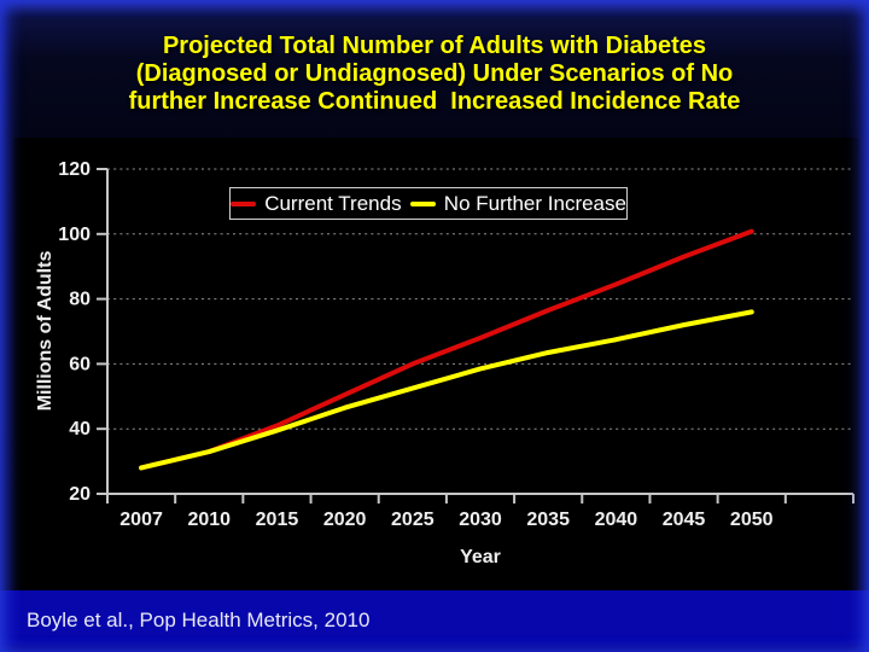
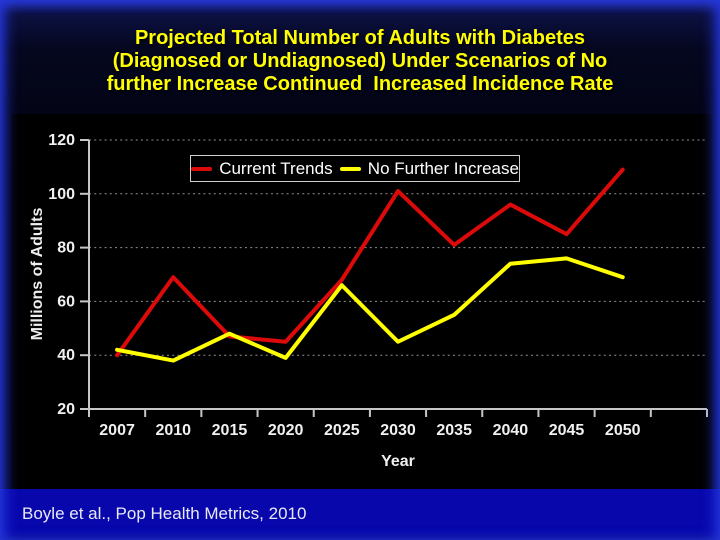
Current Trends/2007: 28 -> 40
No Further Increase/2007: 28 -> 42
Current Trends/2010: 33 -> 69
No Further Increase/2010: 33 -> 38
Current Trends/2015: 41 -> 47
No Further Increase/2015: 40 -> 48
Current Trends/2020: 50 -> 45
No Further Increase/2020: 46 -> 39
Current Trends/2025: 60 -> 68
No Further Increase/2025: 52 -> 66
Current Trends/2030: 68 -> 101
No Further Increase/2030: 58 -> 45
Current Trends/2035: 76 -> 81
No Further Increase/2035: 64 -> 55
Current Trends/2040: 84 -> 96
No Further Increase/2040: 68 -> 74
Current Trends/2045: 93 -> 85
No Further Increase/2045: 72 -> 76
Current Trends/2050: 101 -> 109
No Further Increase/2050: 76 -> 69
